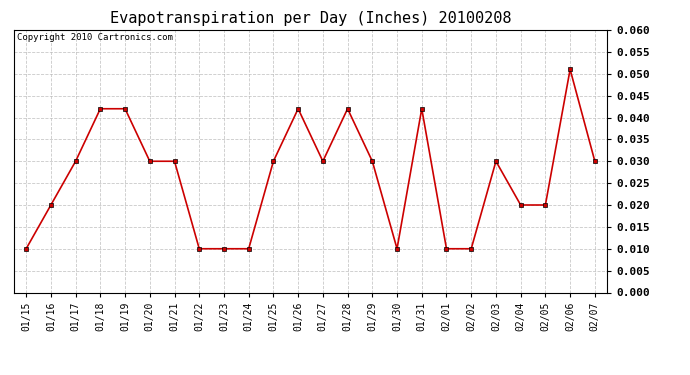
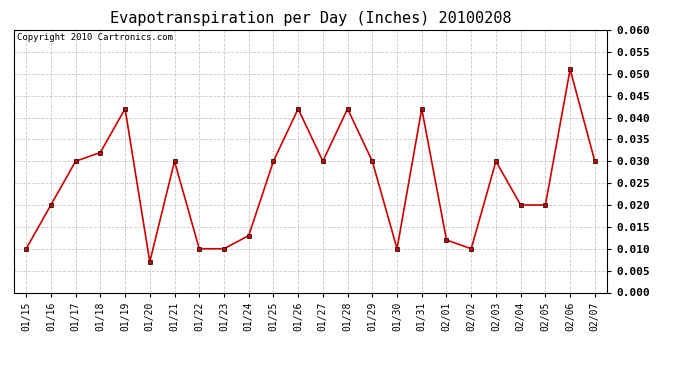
01/18: 0.042 -> 0.032
01/20: 0.030 -> 0.007
01/24: 0.010 -> 0.013
02/01: 0.010 -> 0.012
